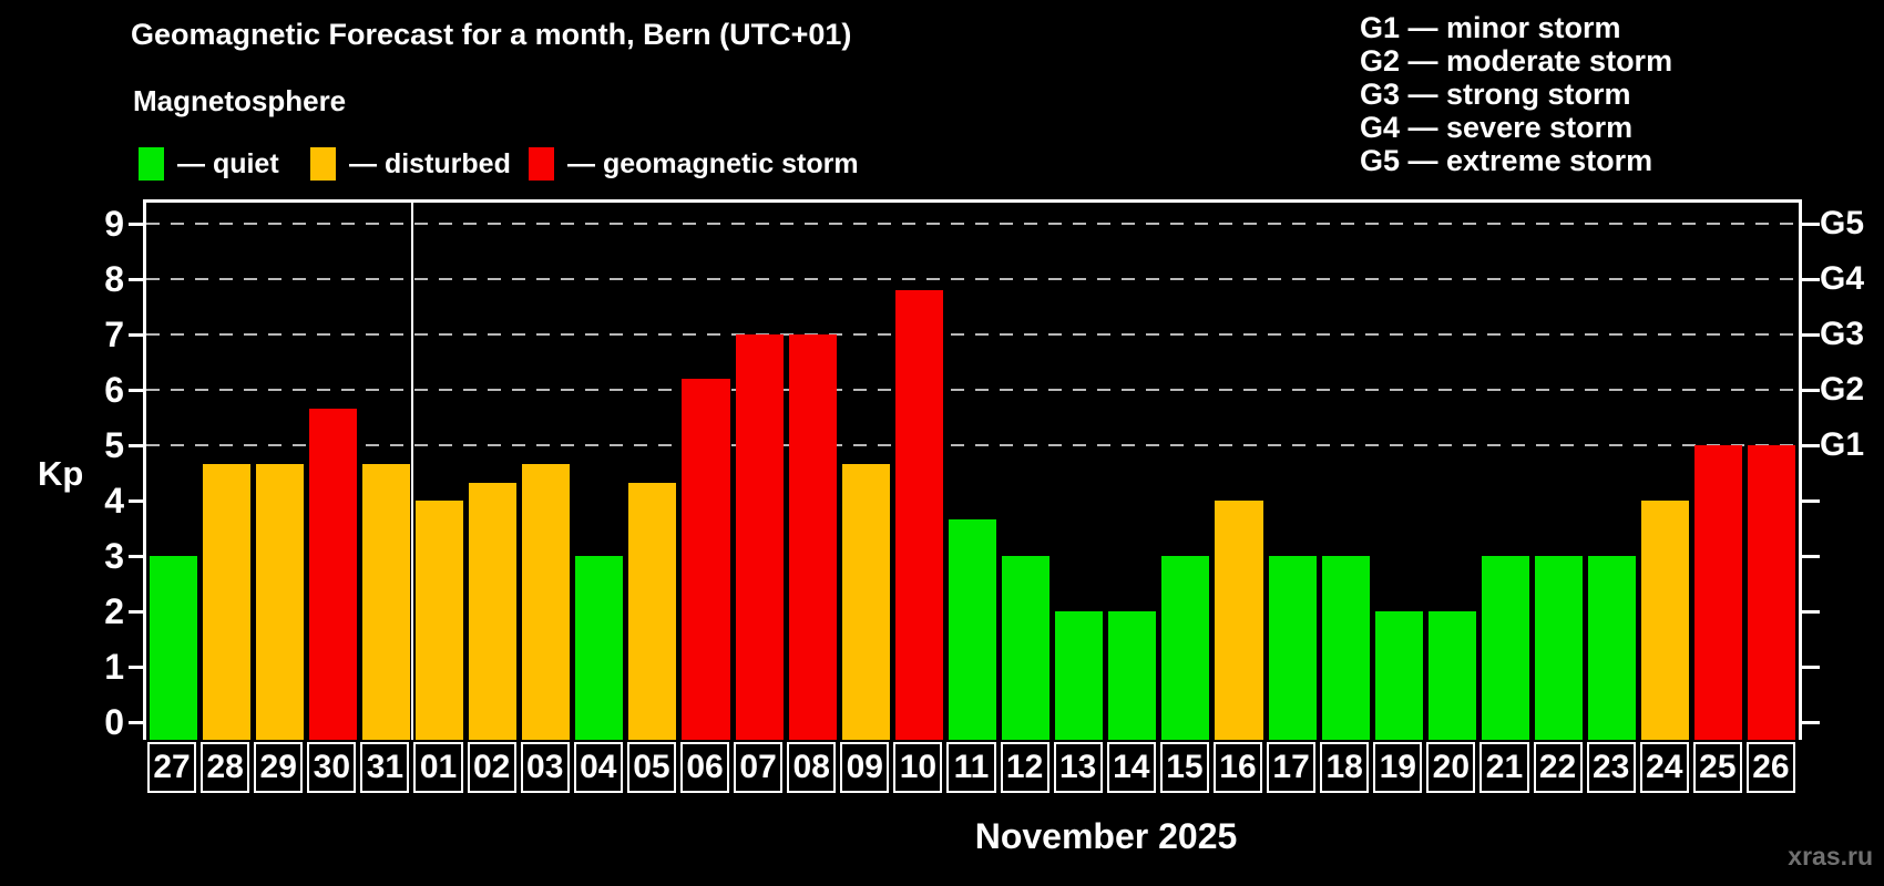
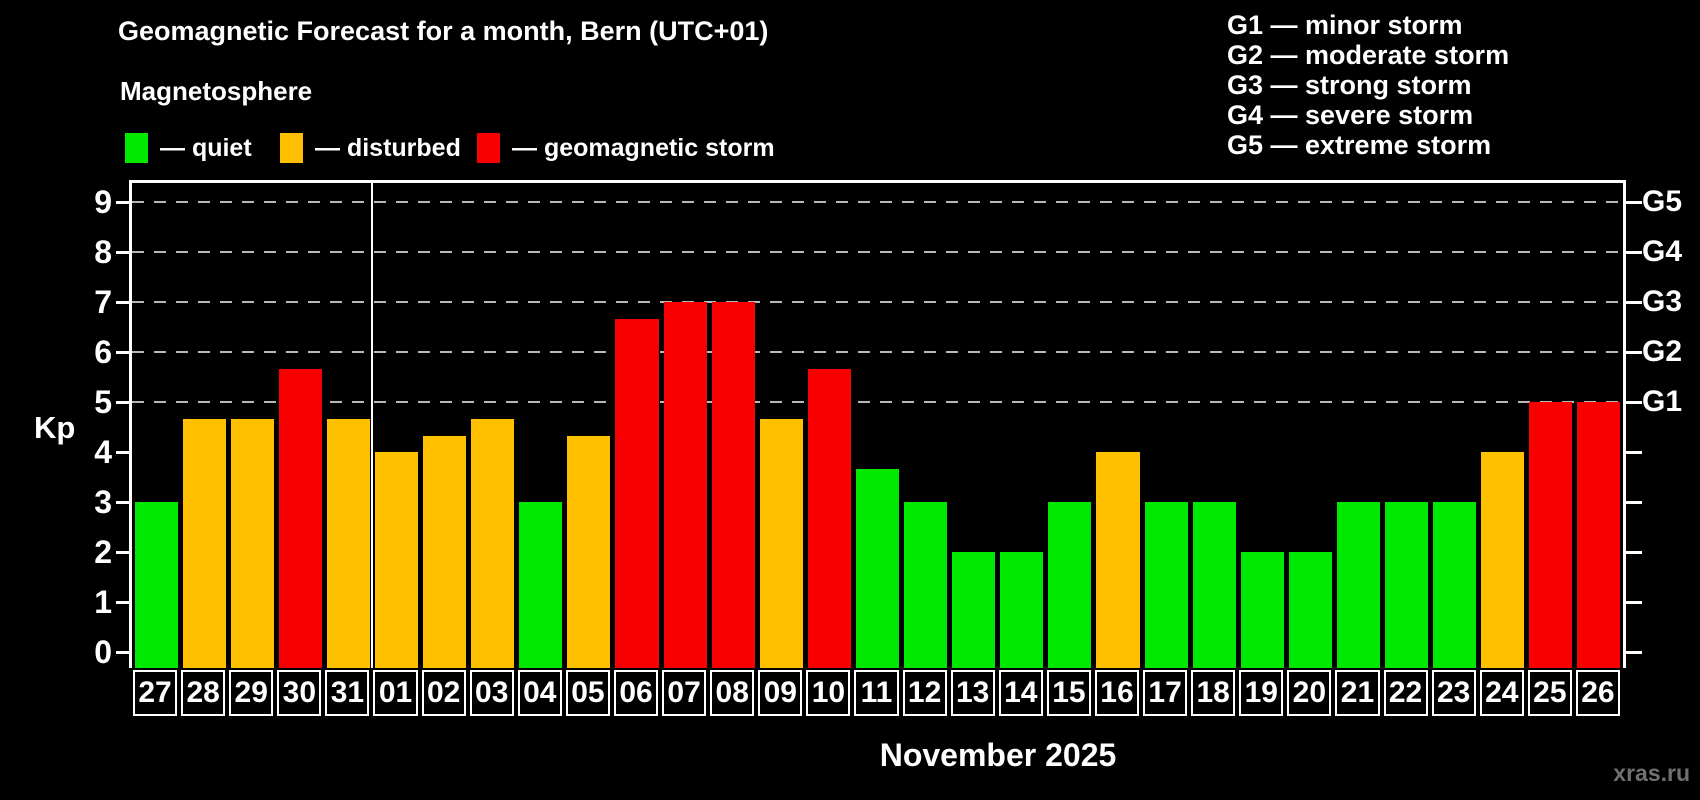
06: 6.2 -> 6.7
10: 7.8 -> 5.7
